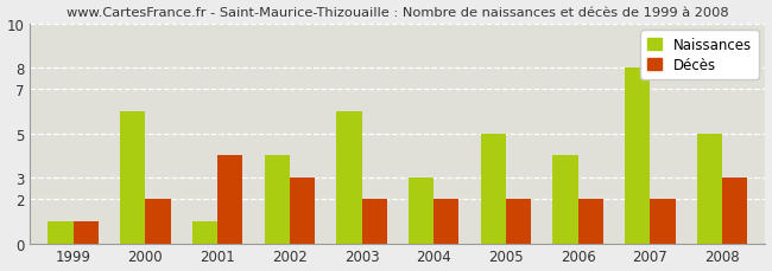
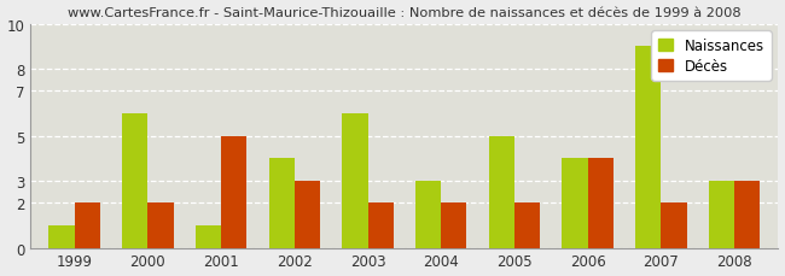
Décès/1999: 1 -> 2
Décès/2001: 4 -> 5
Décès/2006: 2 -> 4
Naissances/2007: 8 -> 9
Naissances/2008: 5 -> 3
